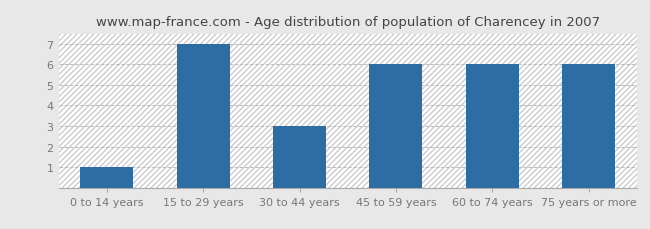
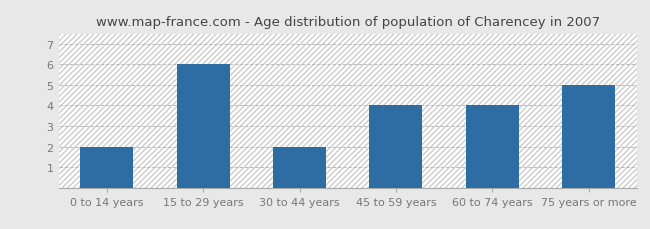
0 to 14 years: 1 -> 2
15 to 29 years: 7 -> 6
30 to 44 years: 3 -> 2
45 to 59 years: 6 -> 4
60 to 74 years: 6 -> 4
75 years or more: 6 -> 5
